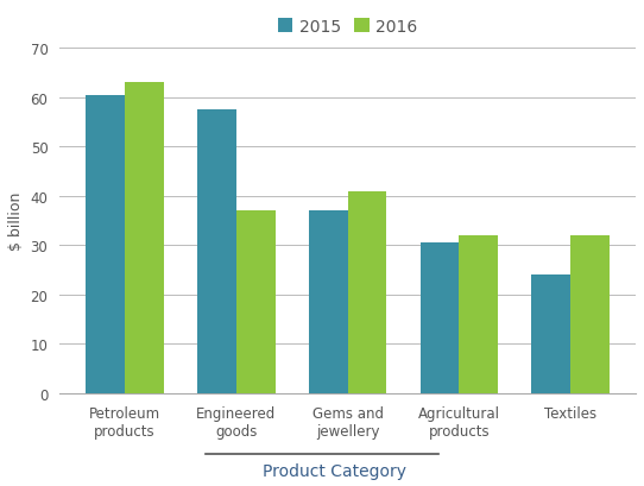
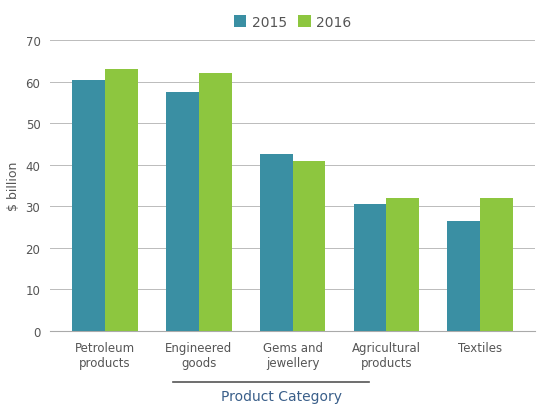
2016/Engineered goods: 37 -> 62
2015/Gems and jewellery: 37.0 -> 42.5
2015/Textiles: 24.0 -> 26.5
